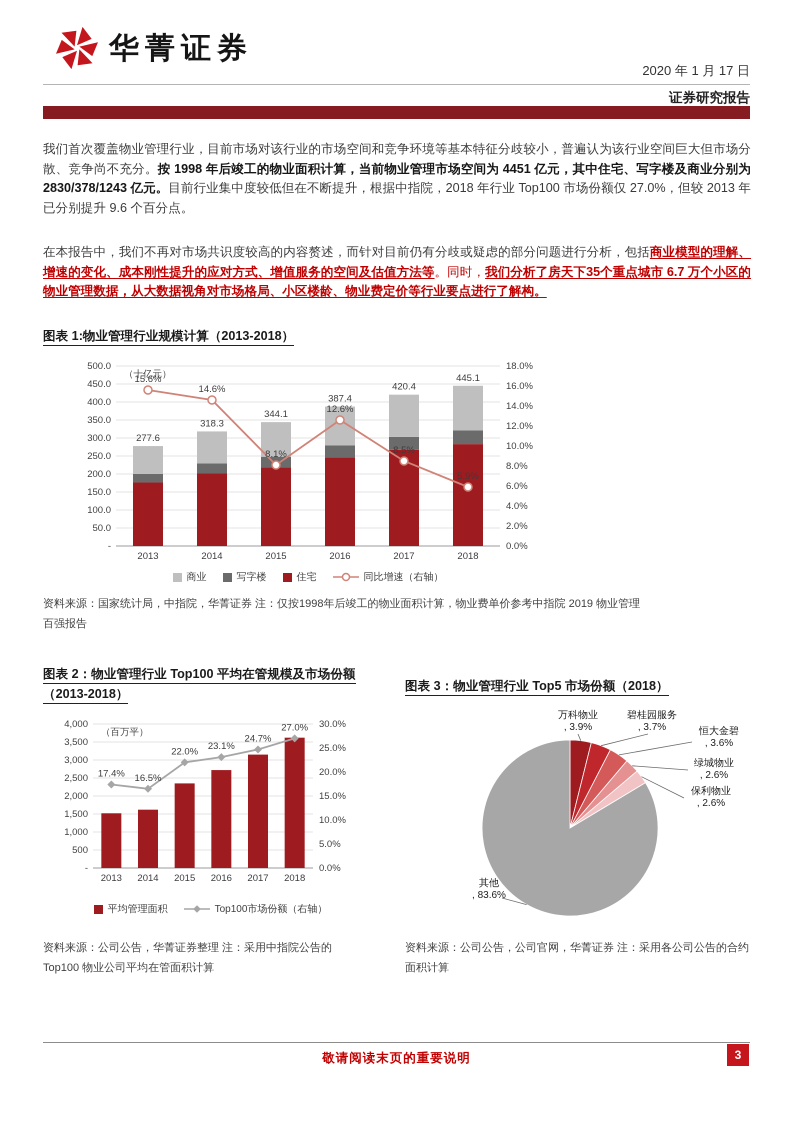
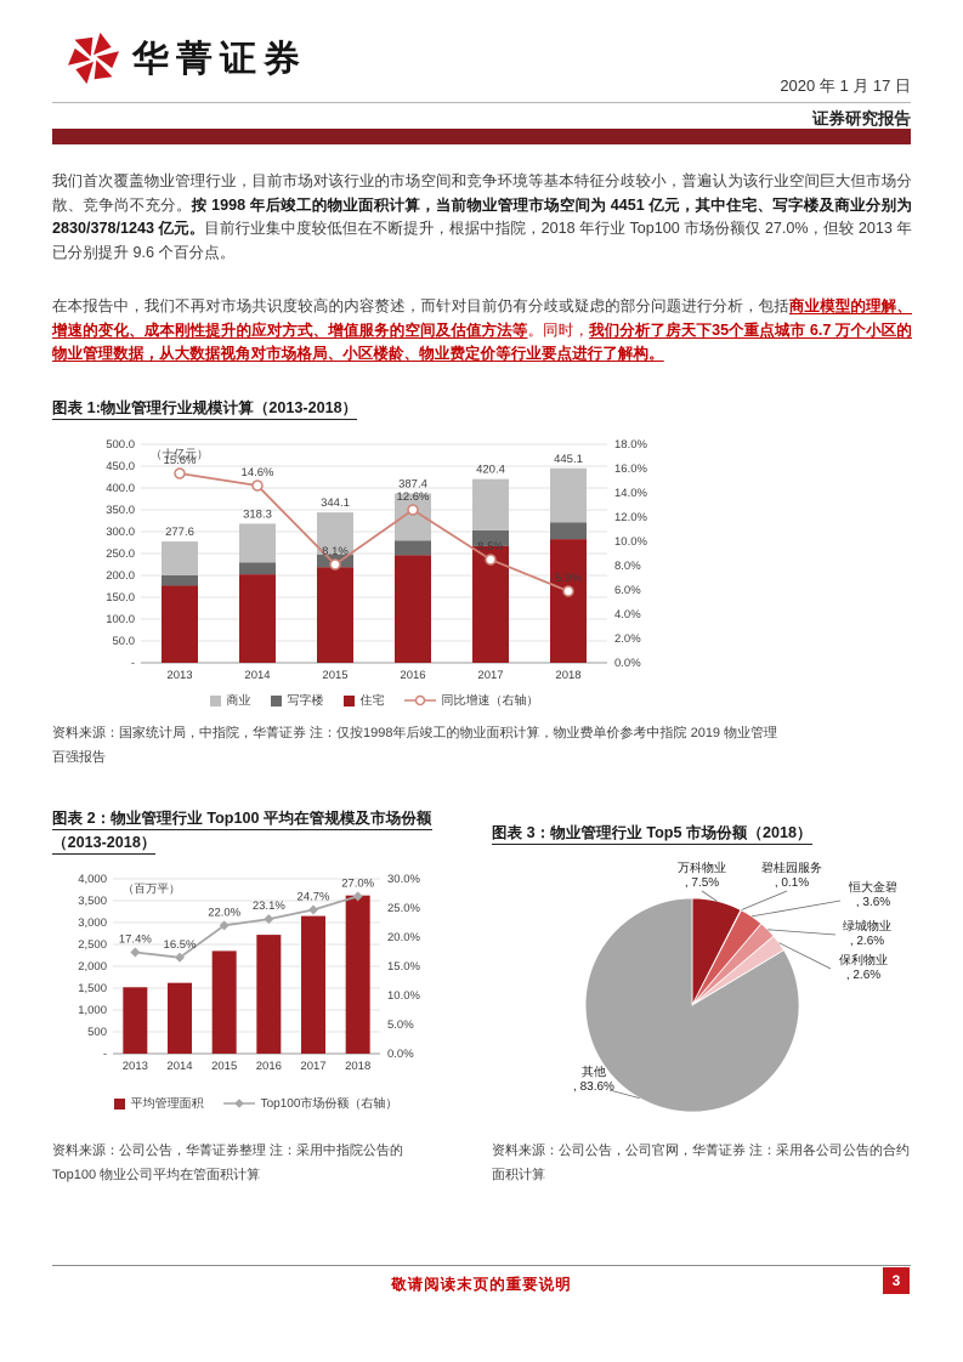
图表 3：物业管理行业 Top5 市场份额（2018）/万科物业: 3.9% -> 7.5%
图表 3：物业管理行业 Top5 市场份额（2018）/碧桂园服务: 3.7% -> 0.1%
